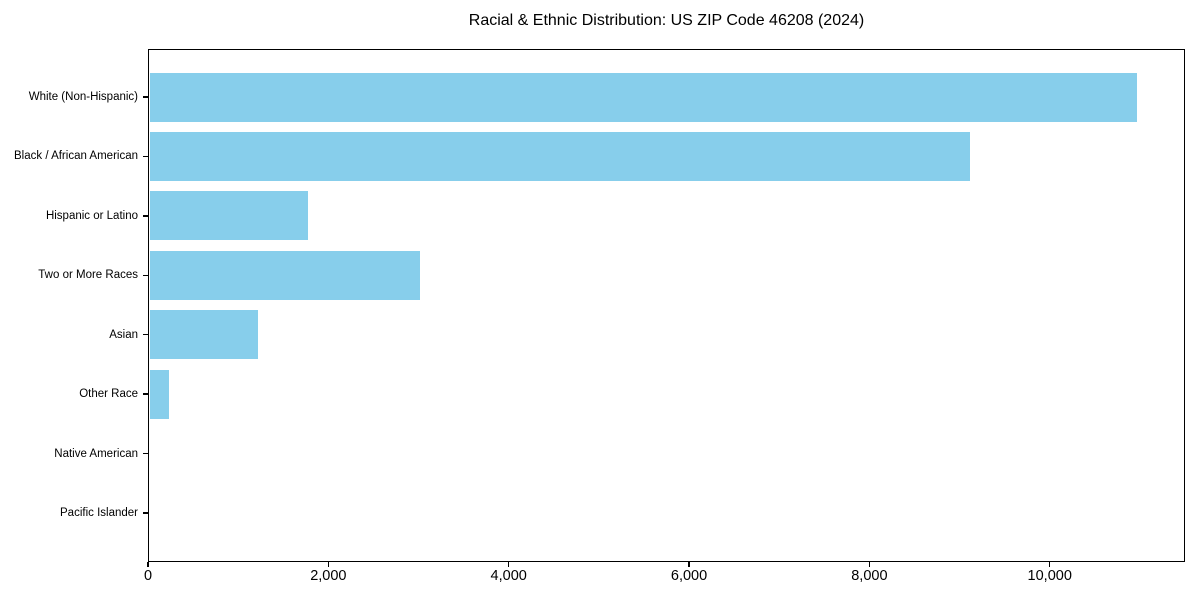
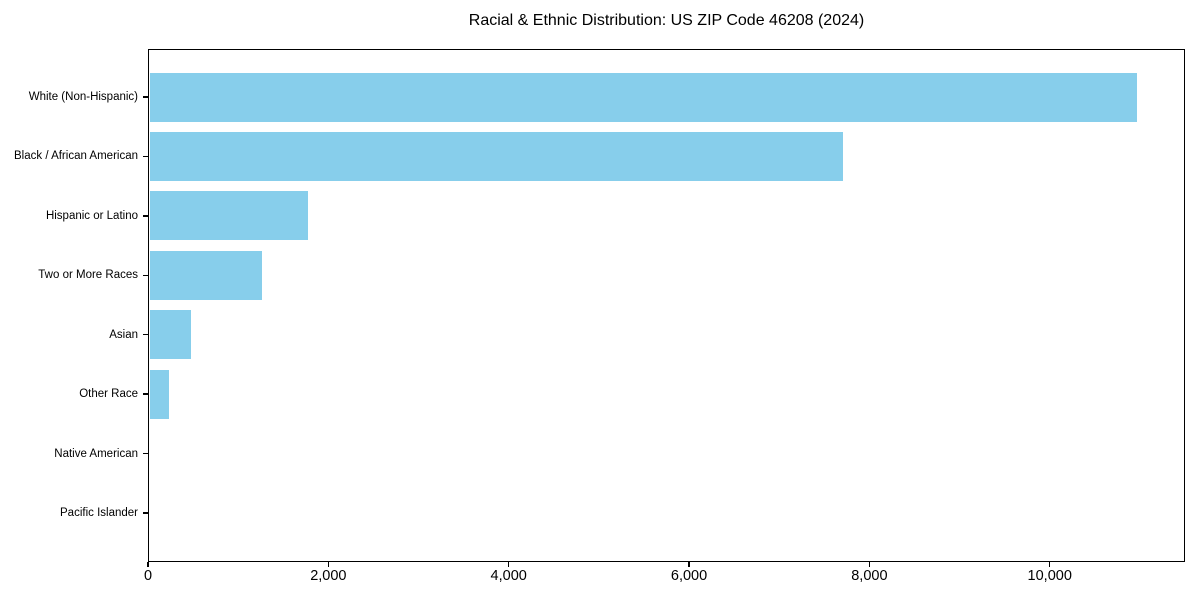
Black / African American: 9100 -> 7700
Two or More Races: 3000 -> 1200
Asian: 1200 -> 500
